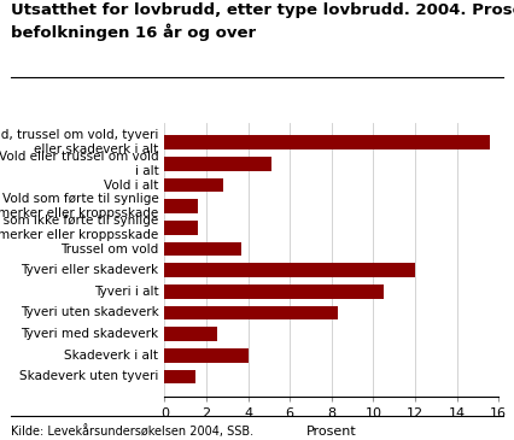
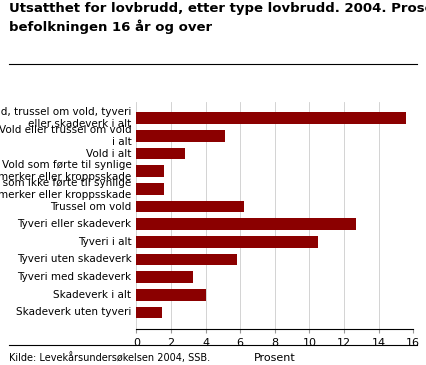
Trussel om vold: 3.7 -> 6.2
Tyveri eller skadeverk: 12.0 -> 12.7
Tyveri uten skadeverk: 8.3 -> 5.8
Tyveri med skadeverk: 2.5 -> 3.3
